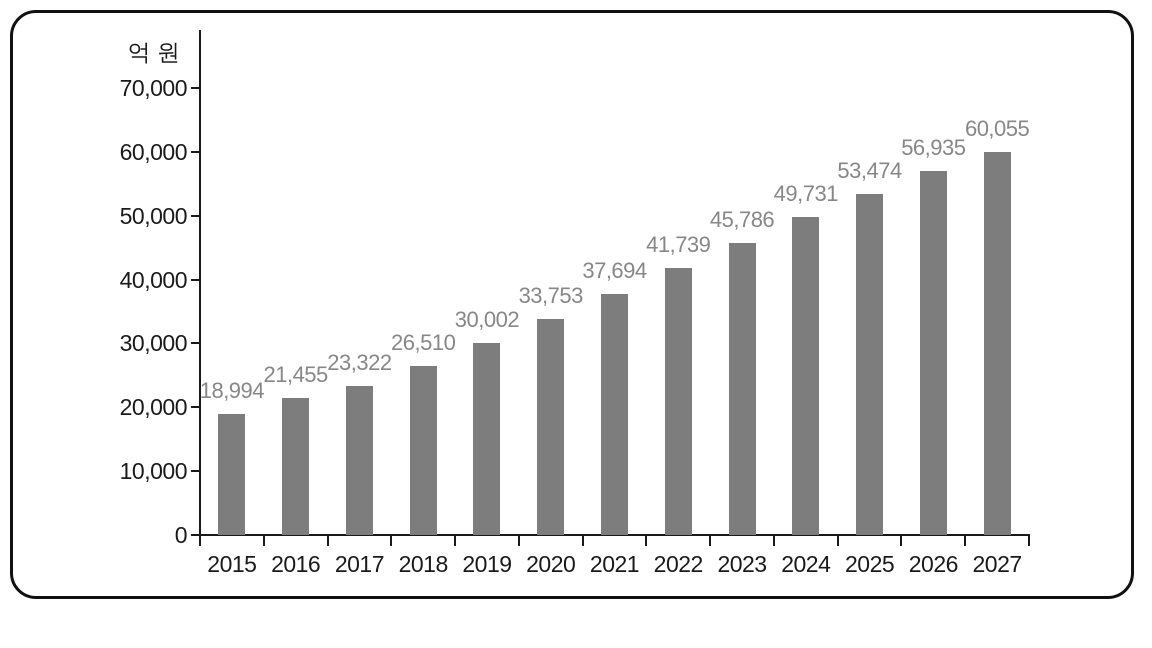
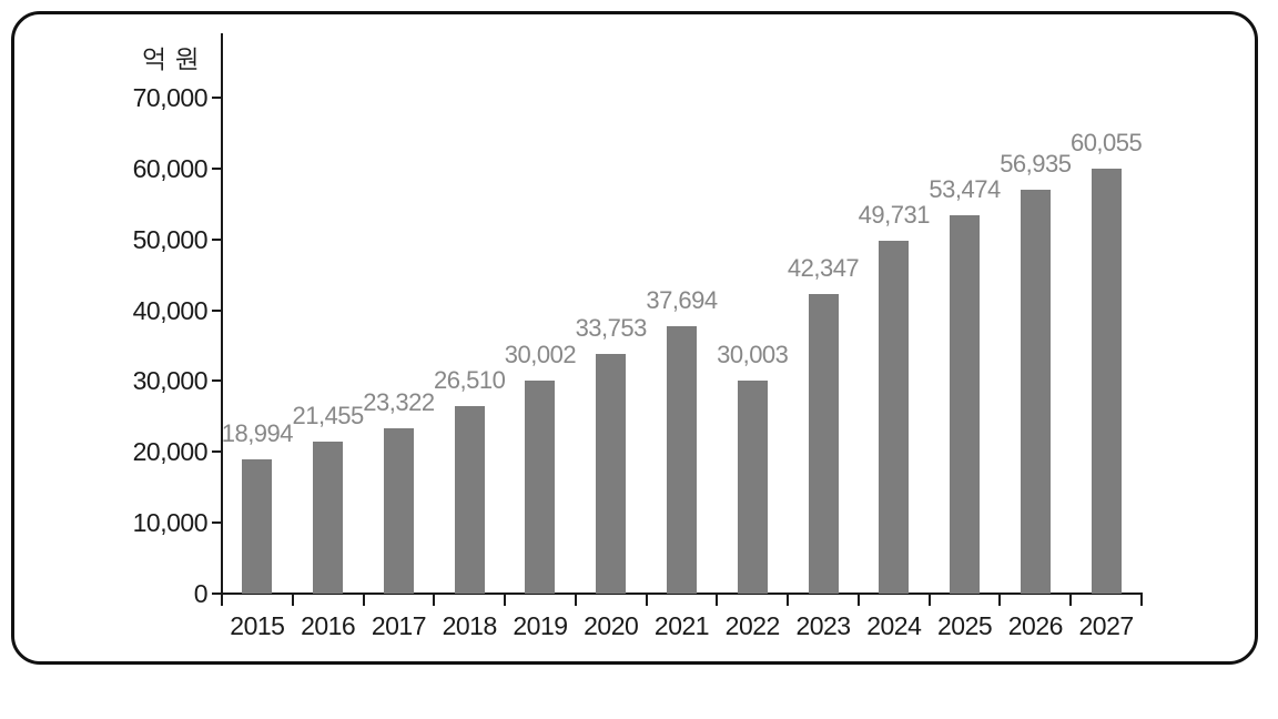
2022: 41,739 -> 30,003
2023: 45,786 -> 42,347
